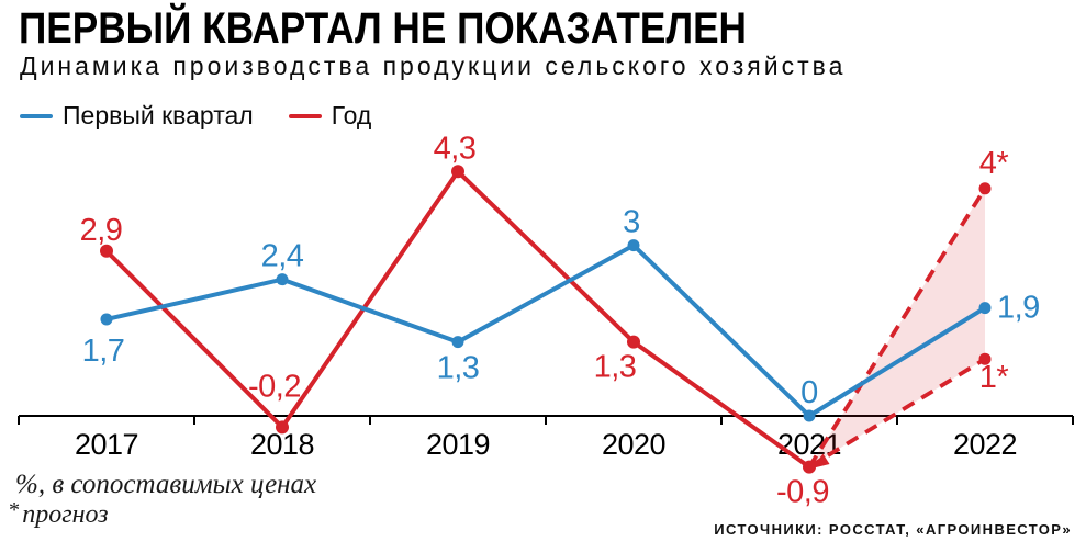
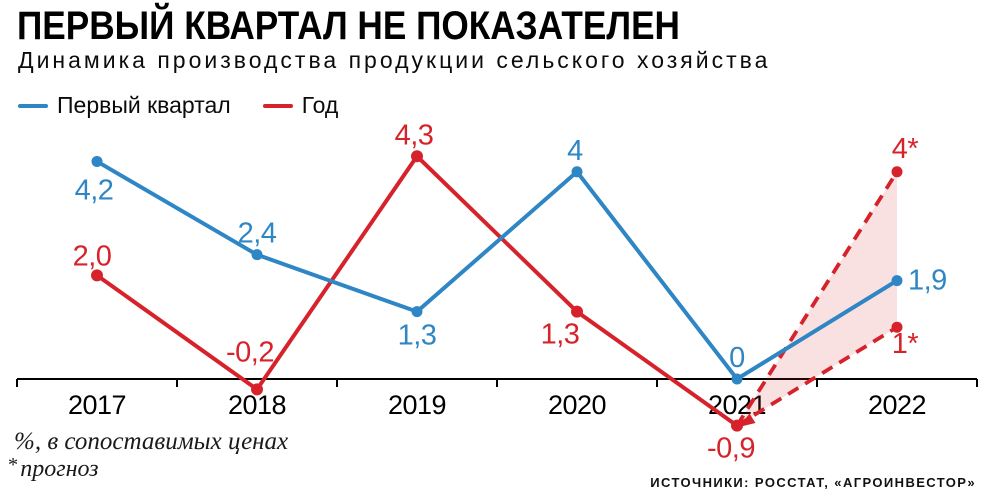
Первый квартал/2017: 1,7 -> 4,2
Год/2017: 2,9 -> 2,0
Первый квартал/2020: 3 -> 4
